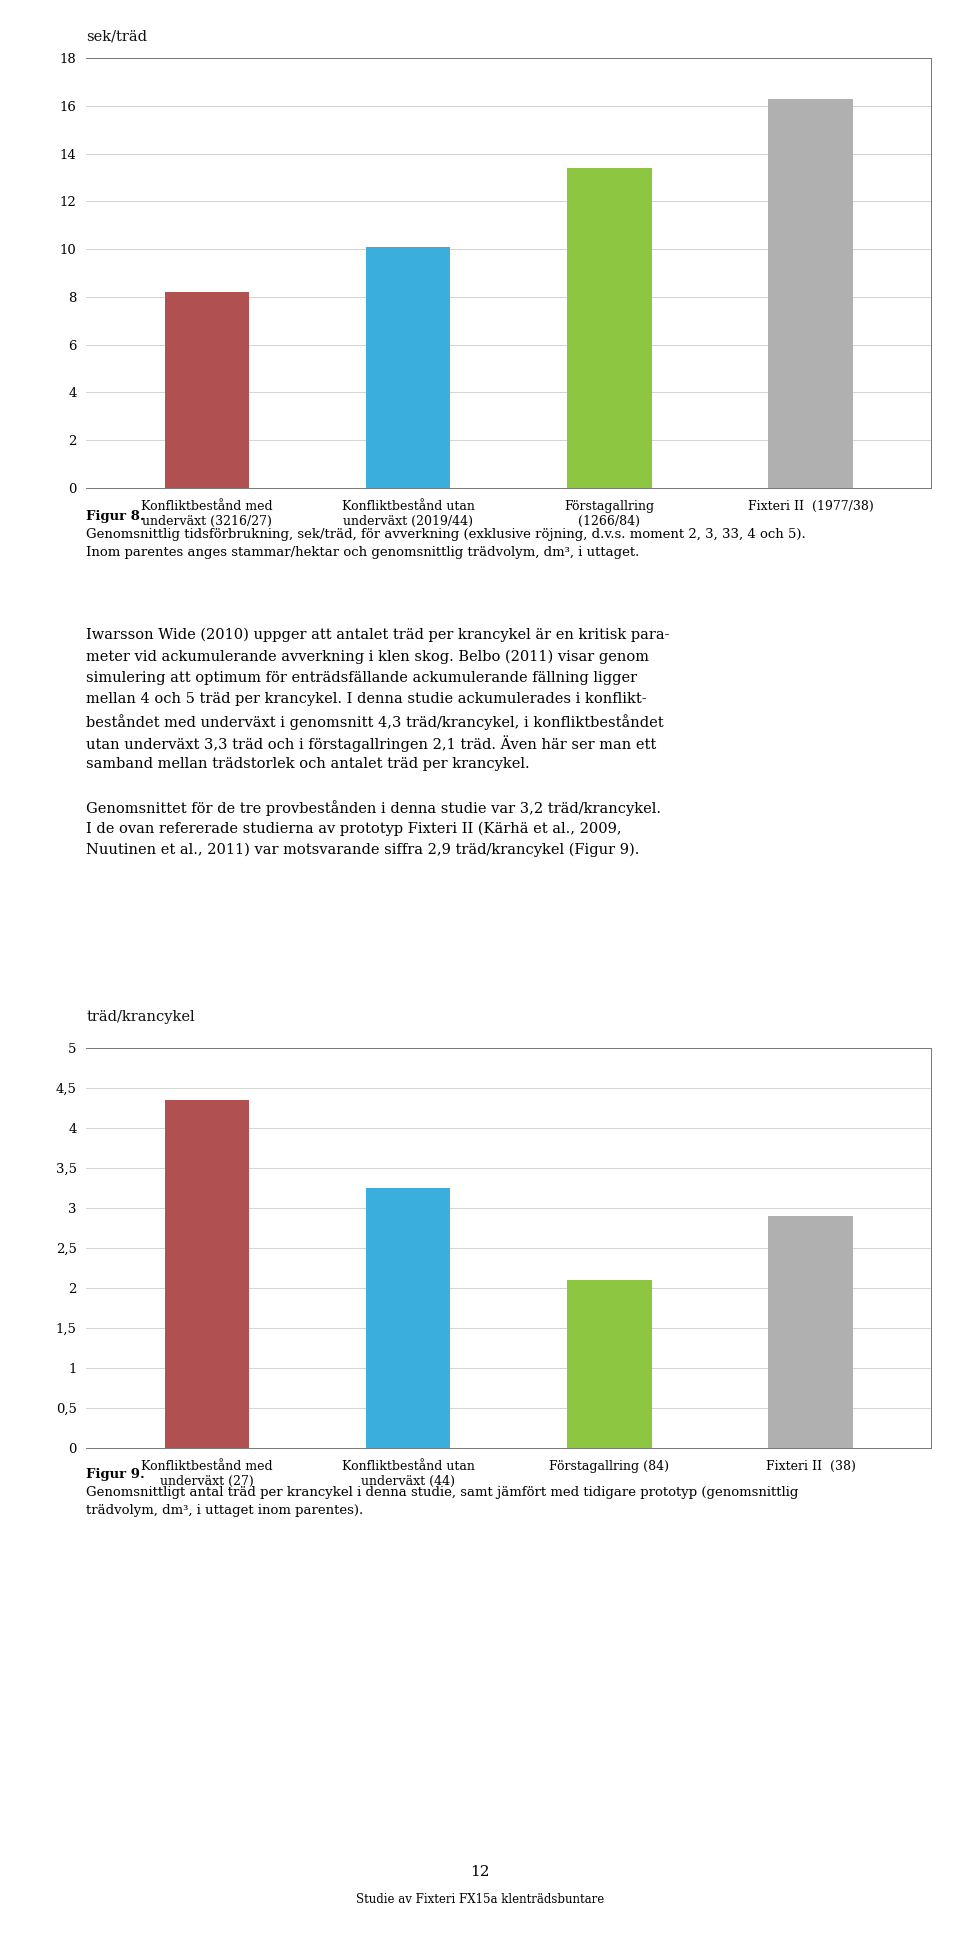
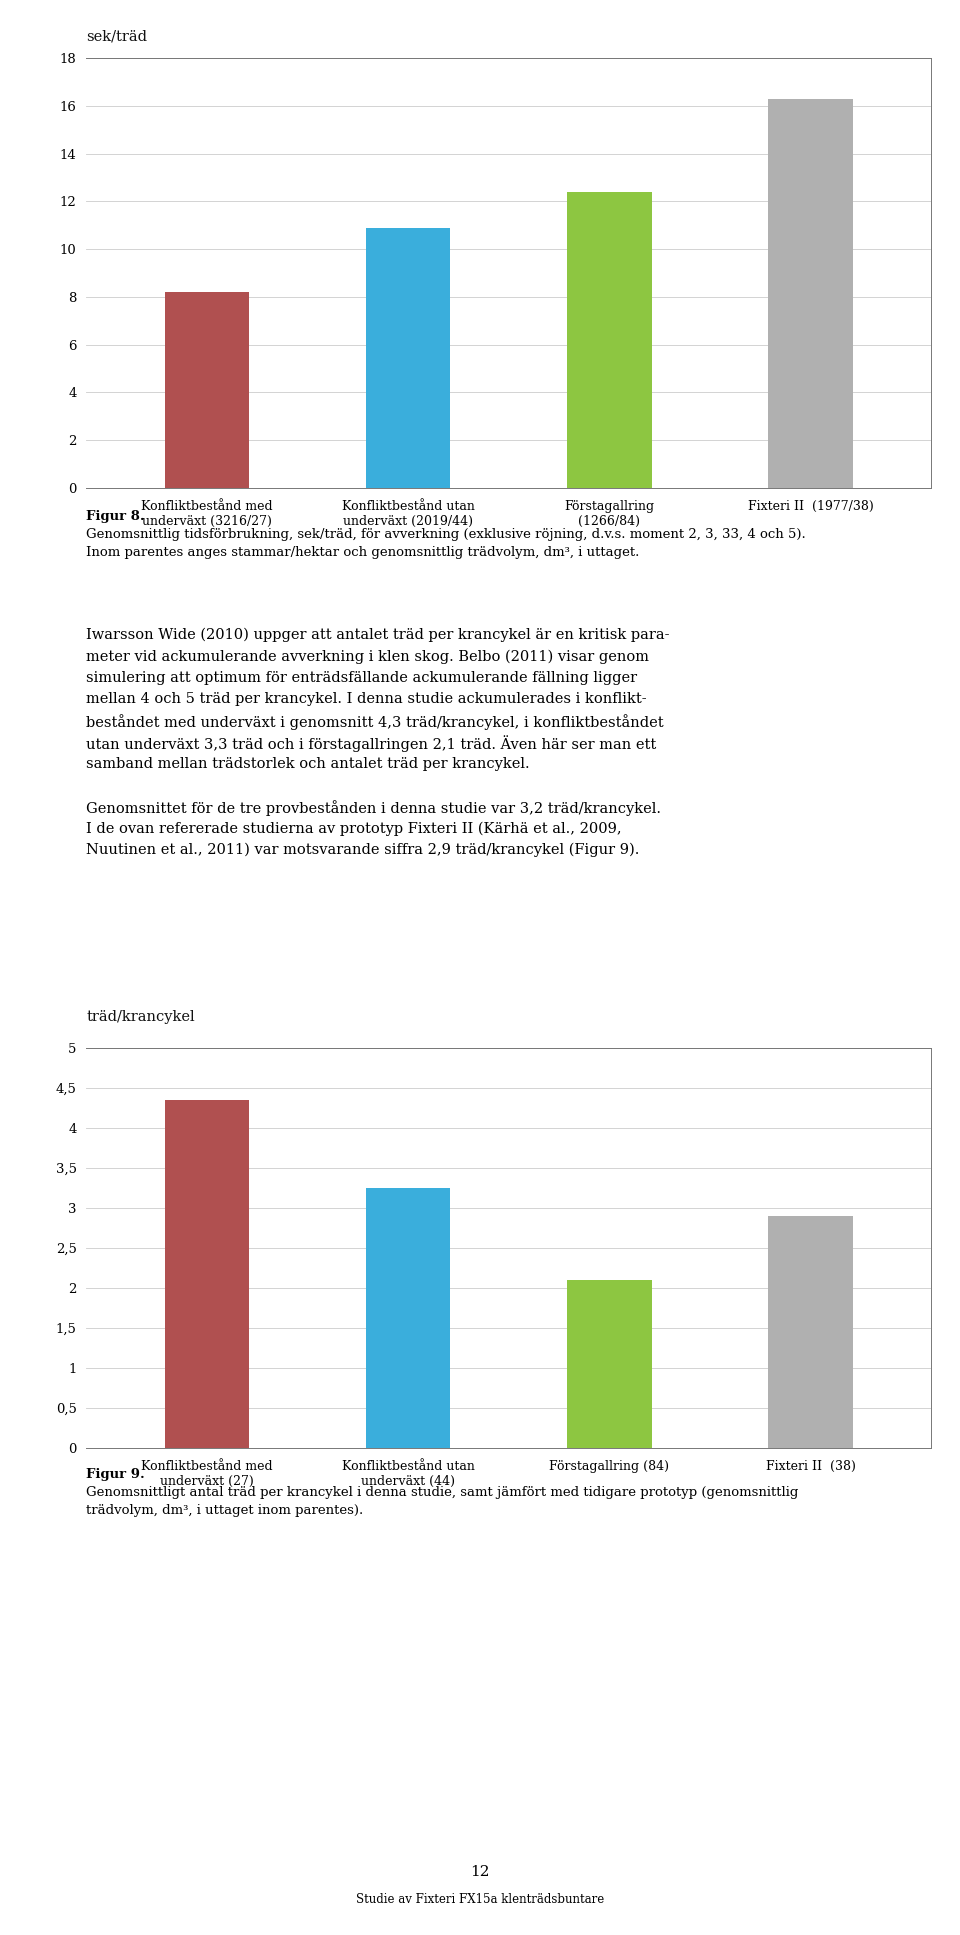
Konfliktbestånd utan underväxt (2019/44): 10.1 -> 10.9
Förstagallring (1266/84): 13.4 -> 12.4
